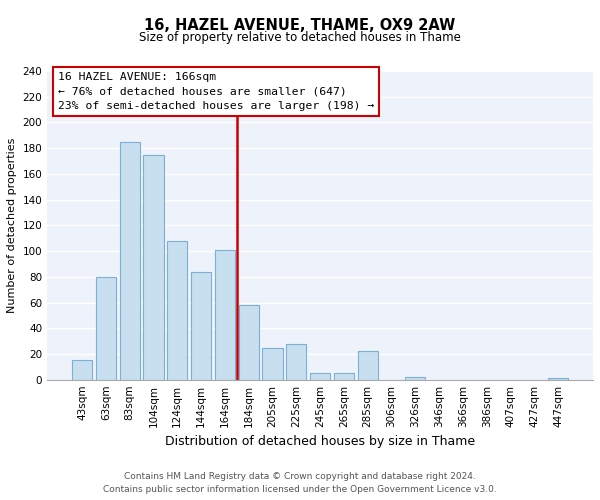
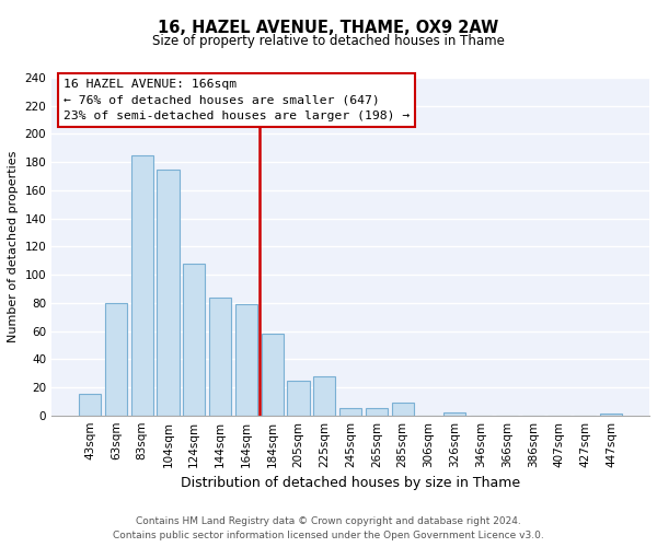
164sqm: 101 -> 79
285sqm: 22 -> 9
